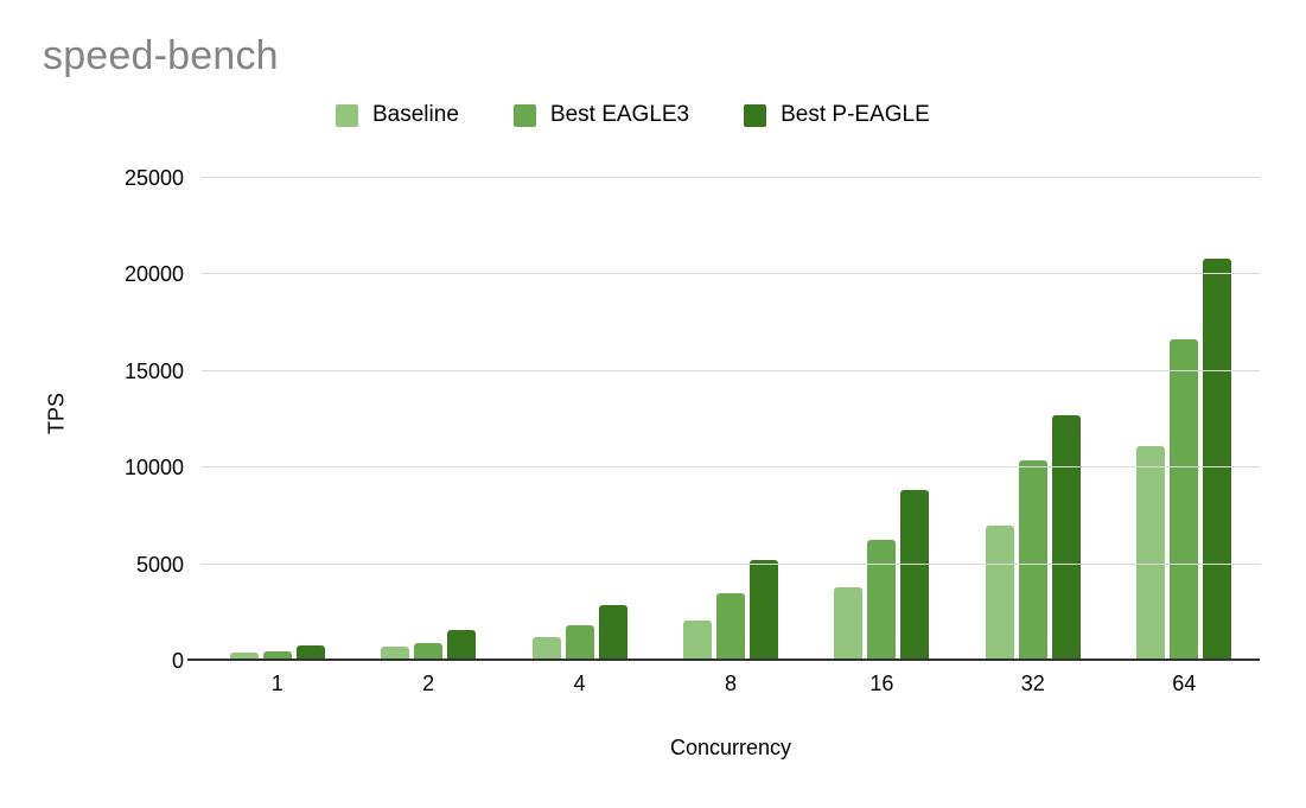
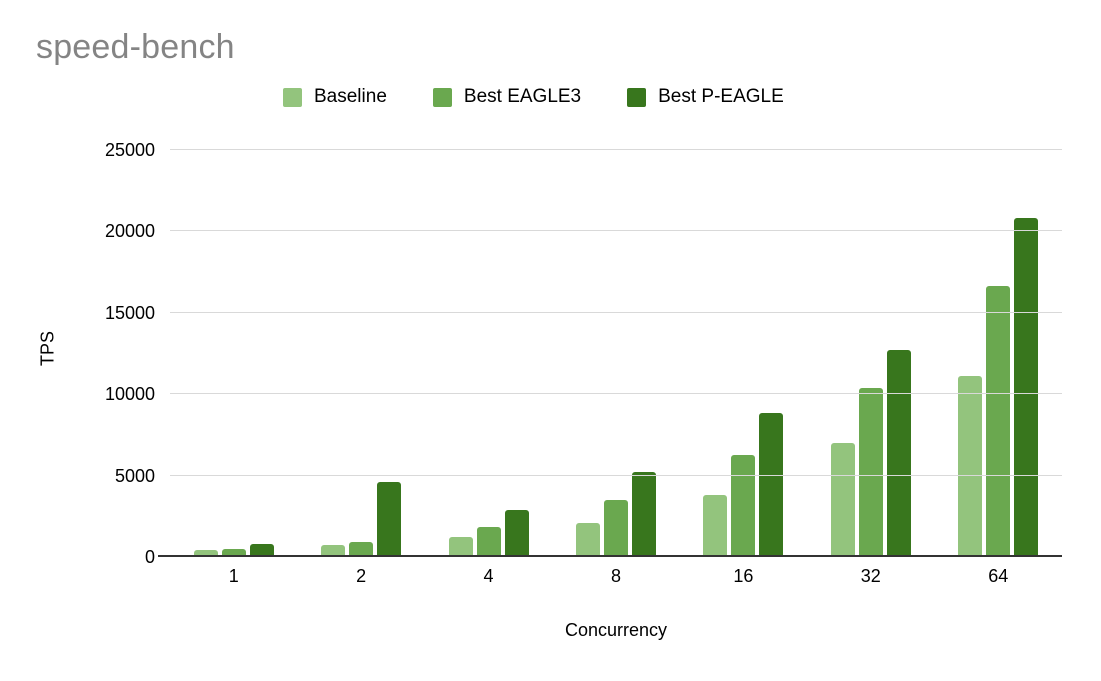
Best P-EAGLE/2: 1600 -> 4600
